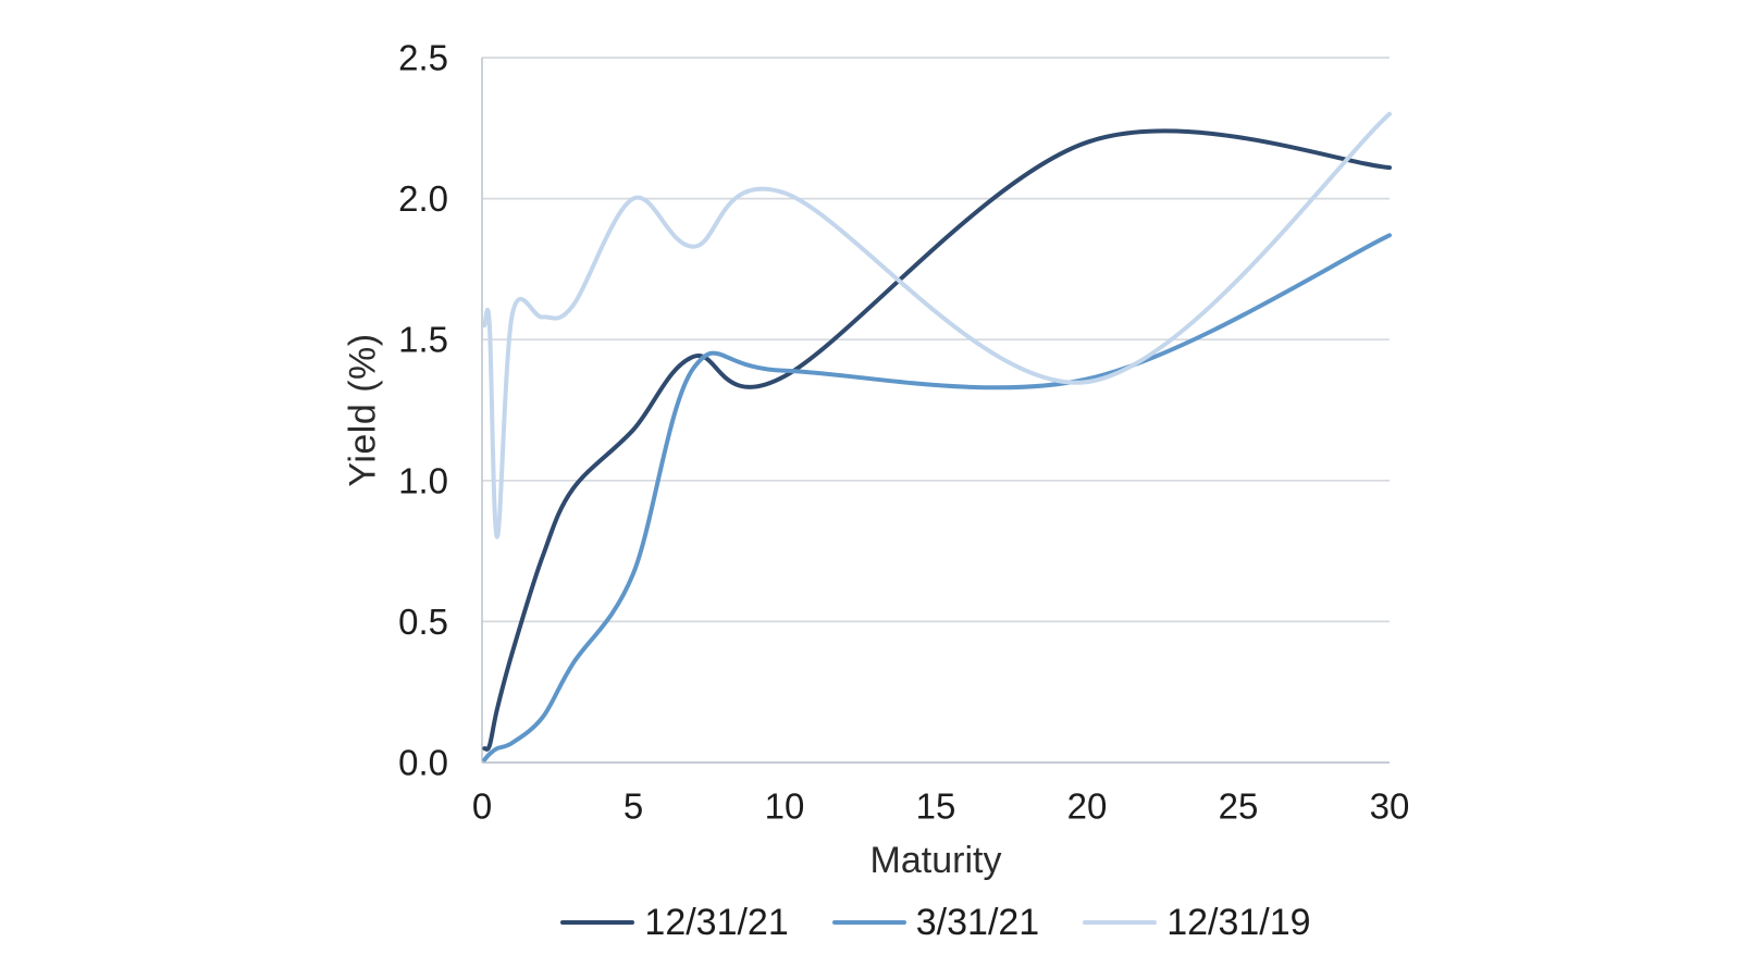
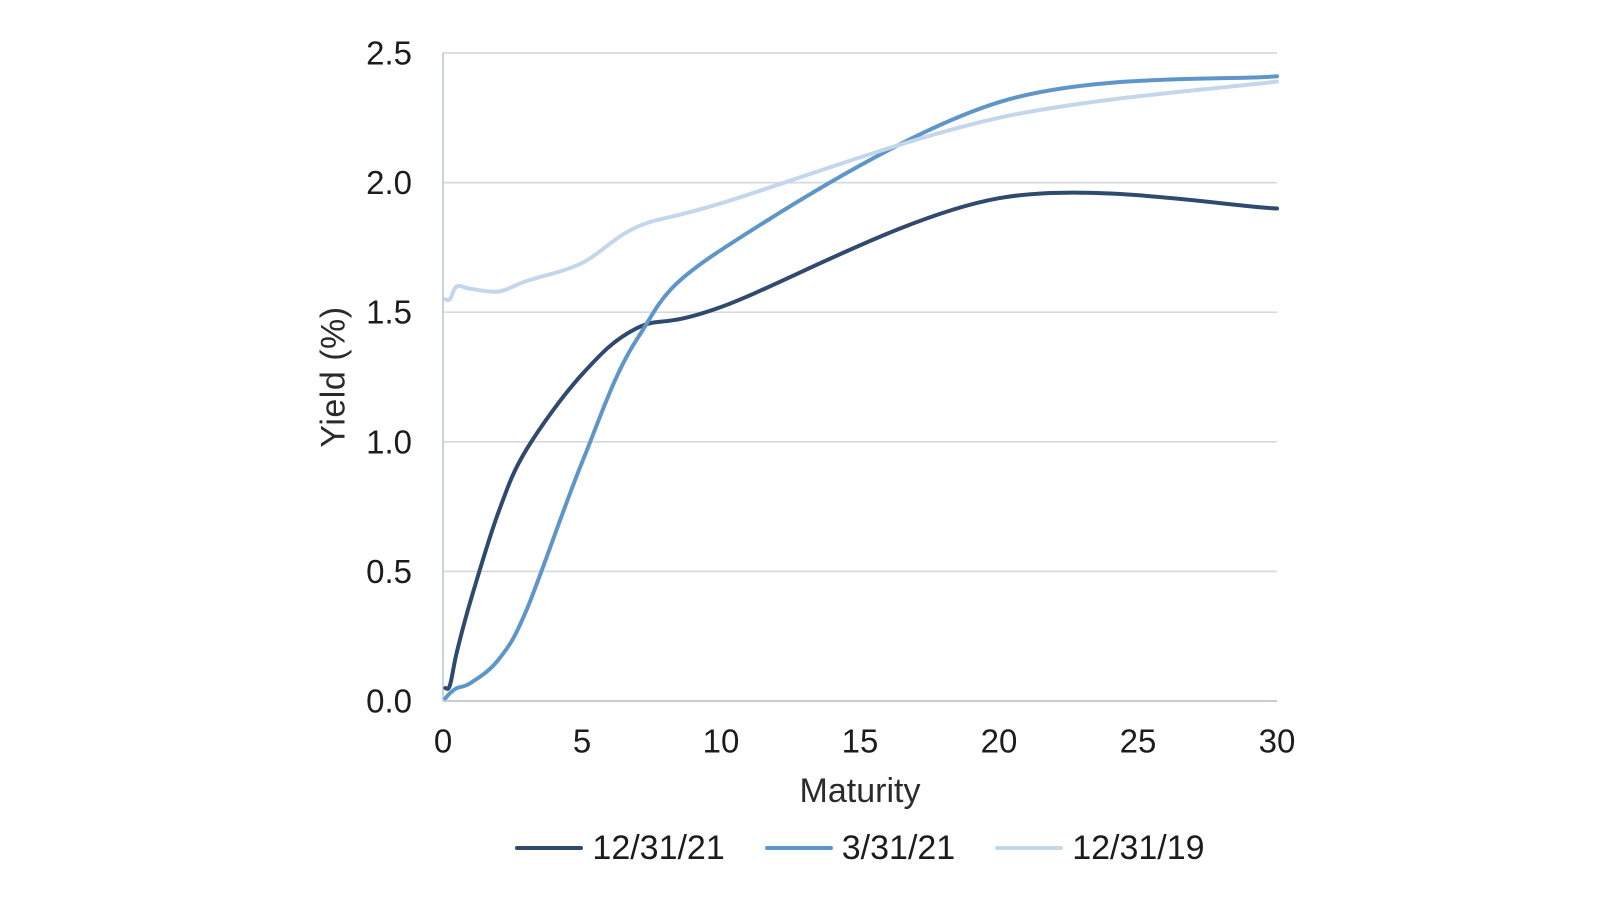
12/31/19/0.5: 0.80 -> 1.60
12/31/21/5: 1.18 -> 1.26
3/31/21/5: 0.67 -> 0.92
12/31/19/5: 2.00 -> 1.69
12/31/21/10: 1.37 -> 1.52
3/31/21/10: 1.39 -> 1.74
12/31/19/10: 2.02 -> 1.92
12/31/21/20: 2.20 -> 1.94
3/31/21/20: 1.36 -> 2.31
12/31/19/20: 1.35 -> 2.25
12/31/21/30: 2.11 -> 1.90
3/31/21/30: 1.87 -> 2.41
12/31/19/30: 2.30 -> 2.39
